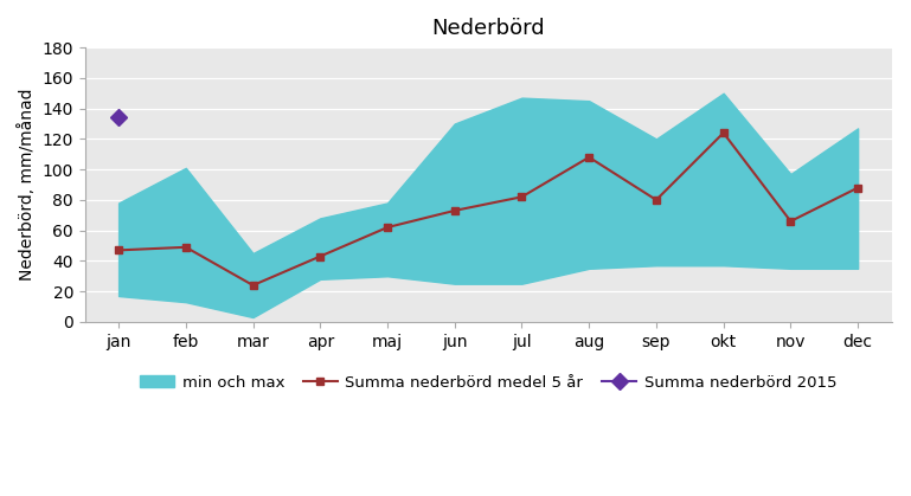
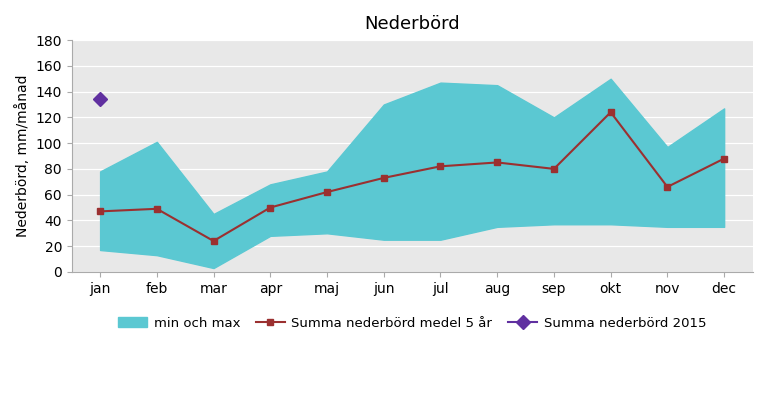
Summa nederbörd medel 5 år/apr: 43 -> 50
Summa nederbörd medel 5 år/aug: 108 -> 85
